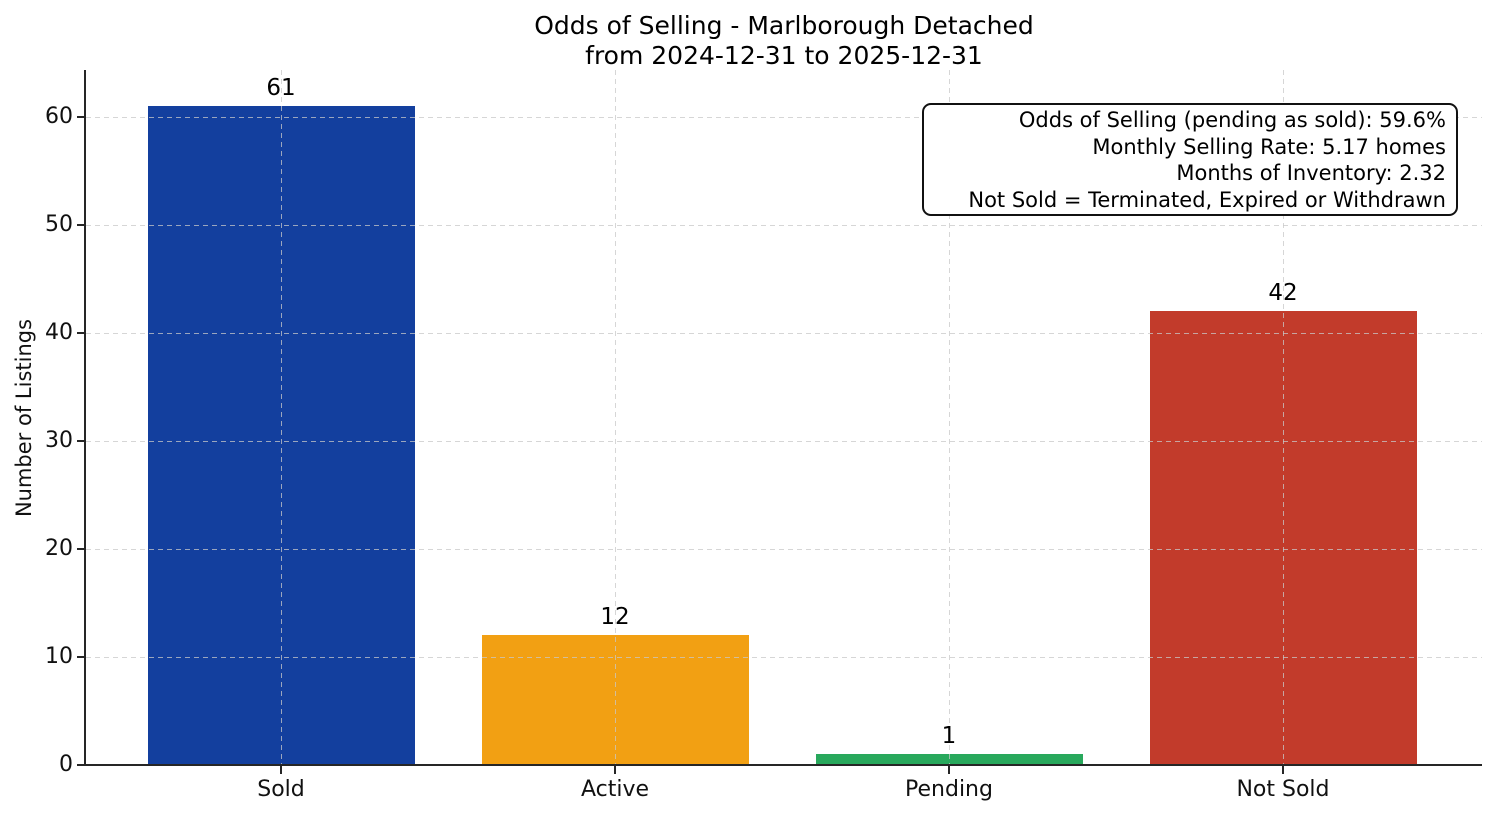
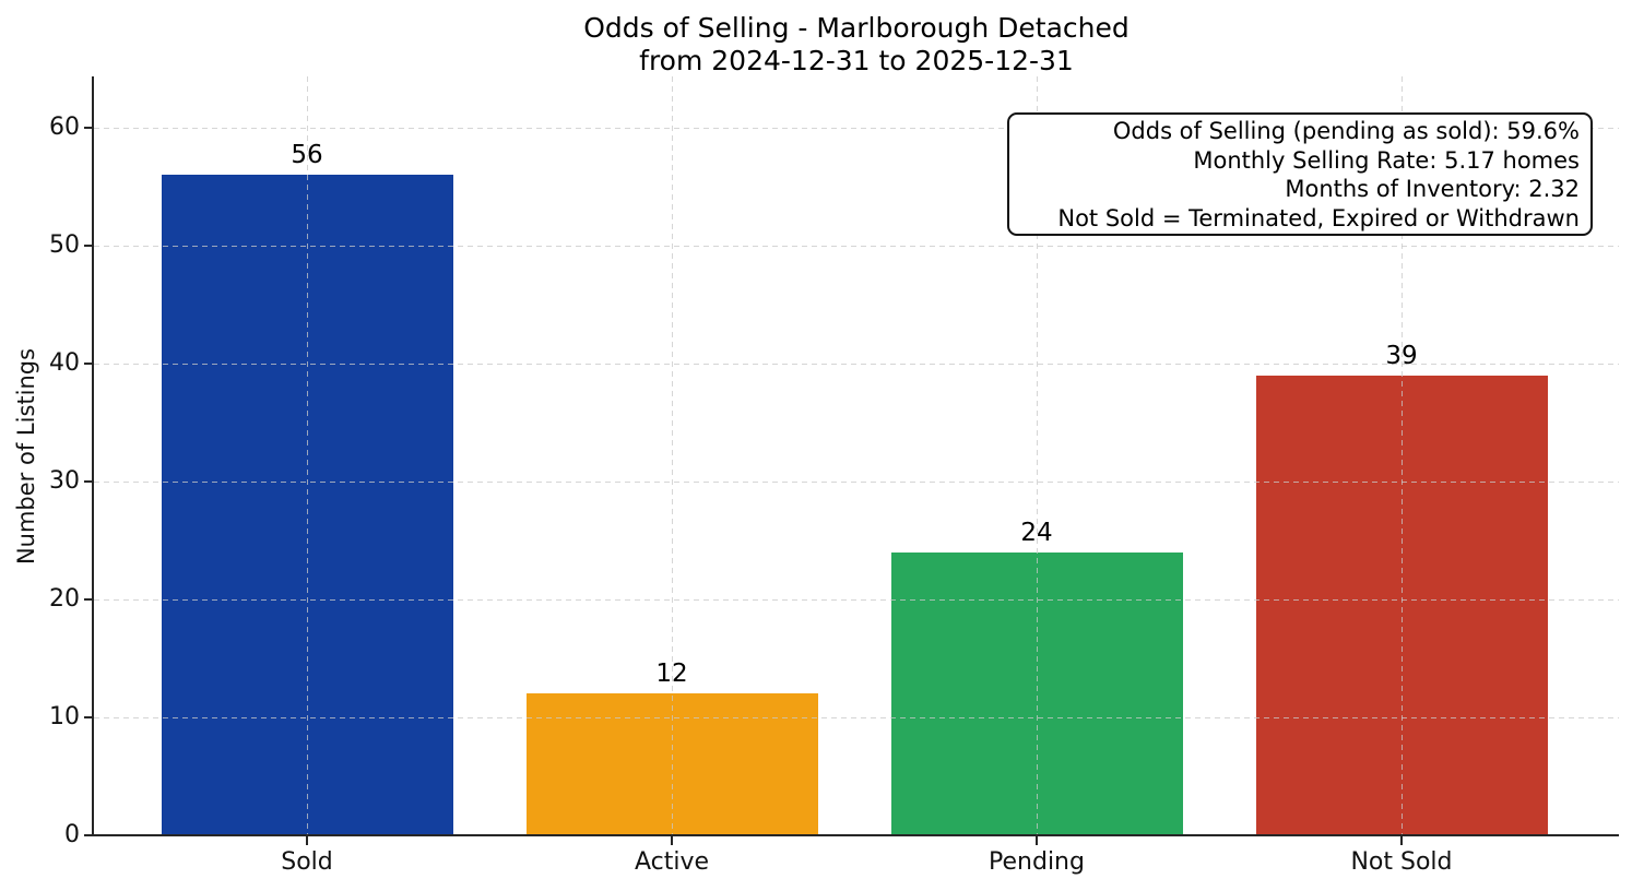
Sold: 61 -> 56
Pending: 1 -> 24
Not Sold: 42 -> 39
